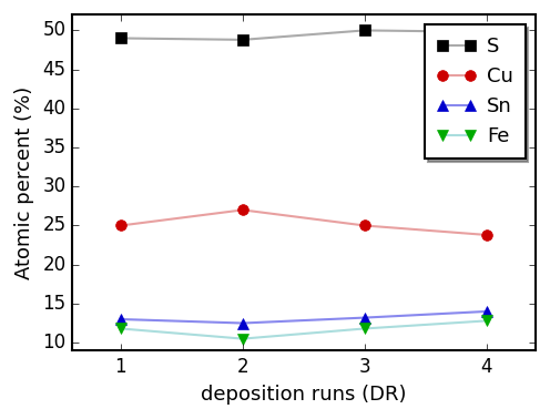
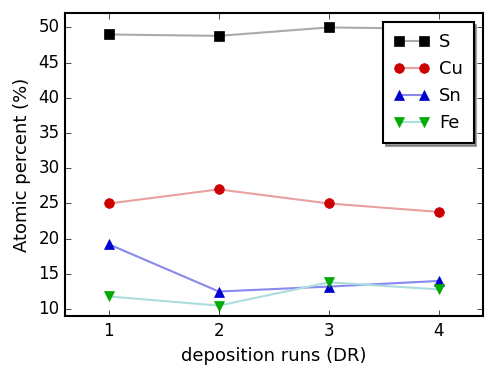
Sn/1: 13.0 -> 19.2
Fe/3: 11.8 -> 13.8
